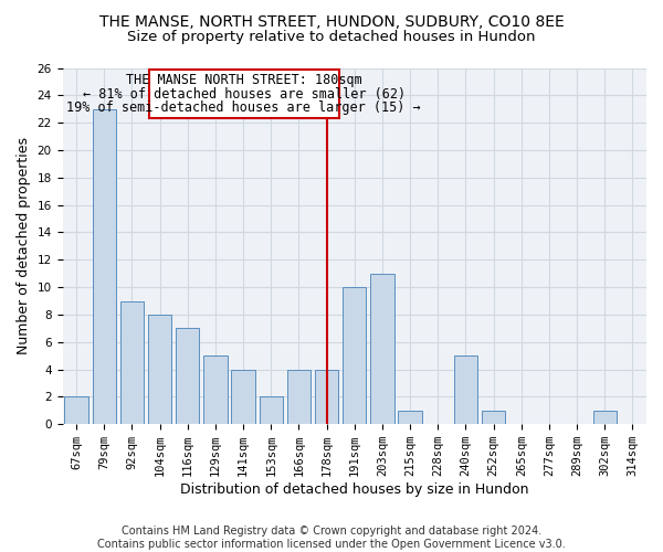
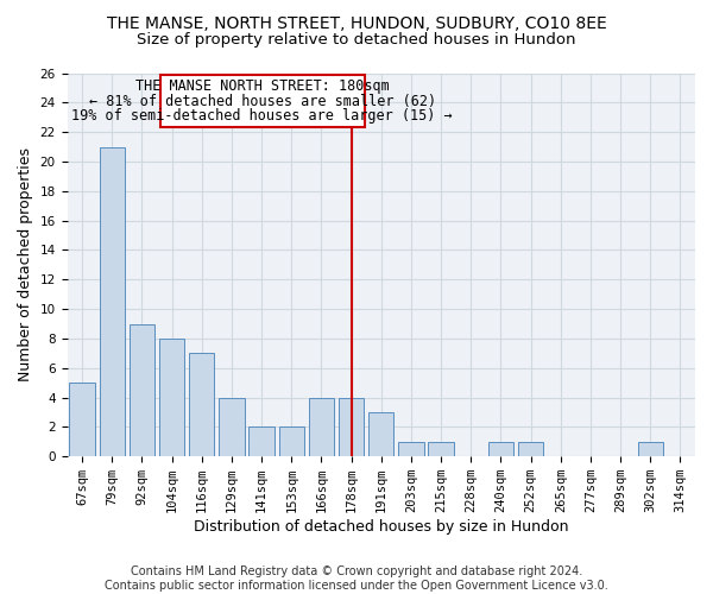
67sqm: 2 -> 5
79sqm: 23 -> 21
129sqm: 5 -> 4
141sqm: 4 -> 2
191sqm: 10 -> 3
203sqm: 11 -> 1
240sqm: 5 -> 1
